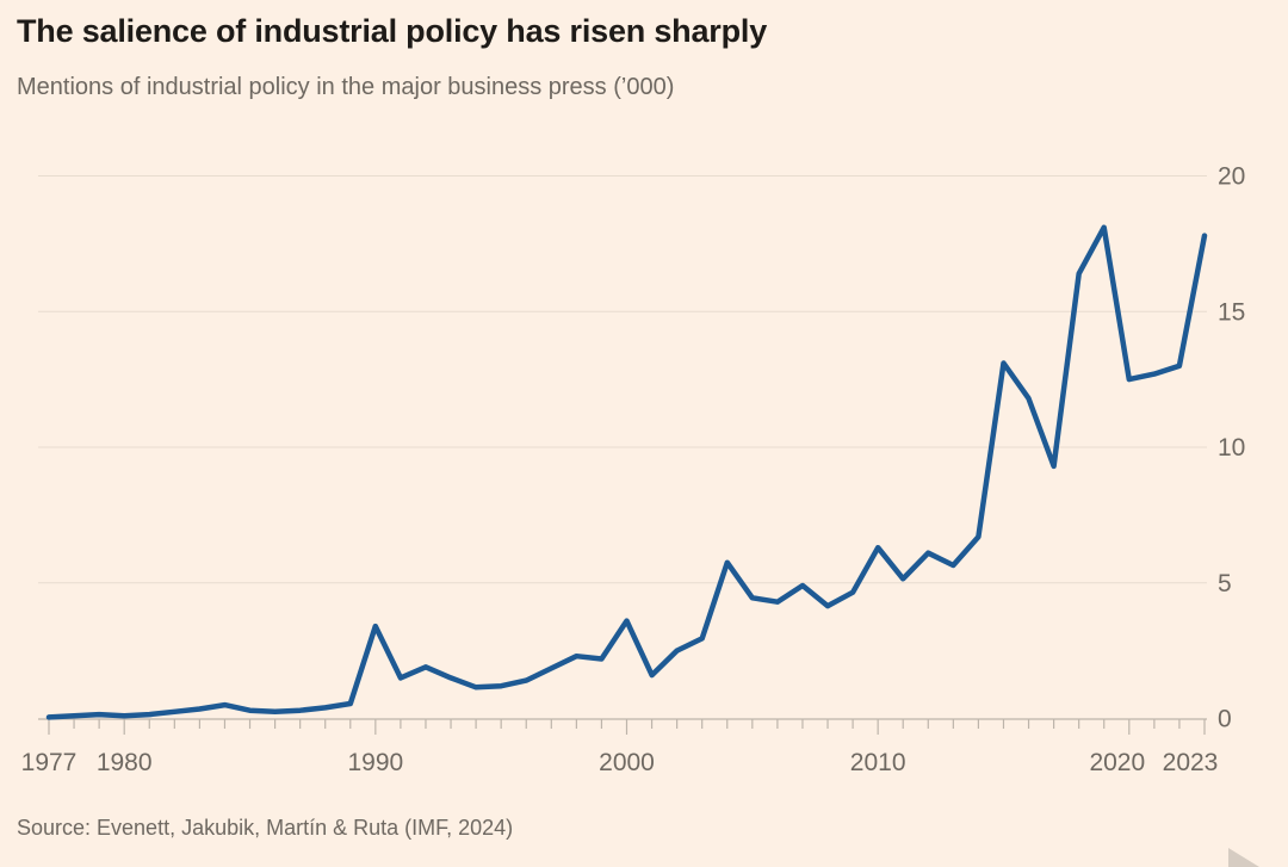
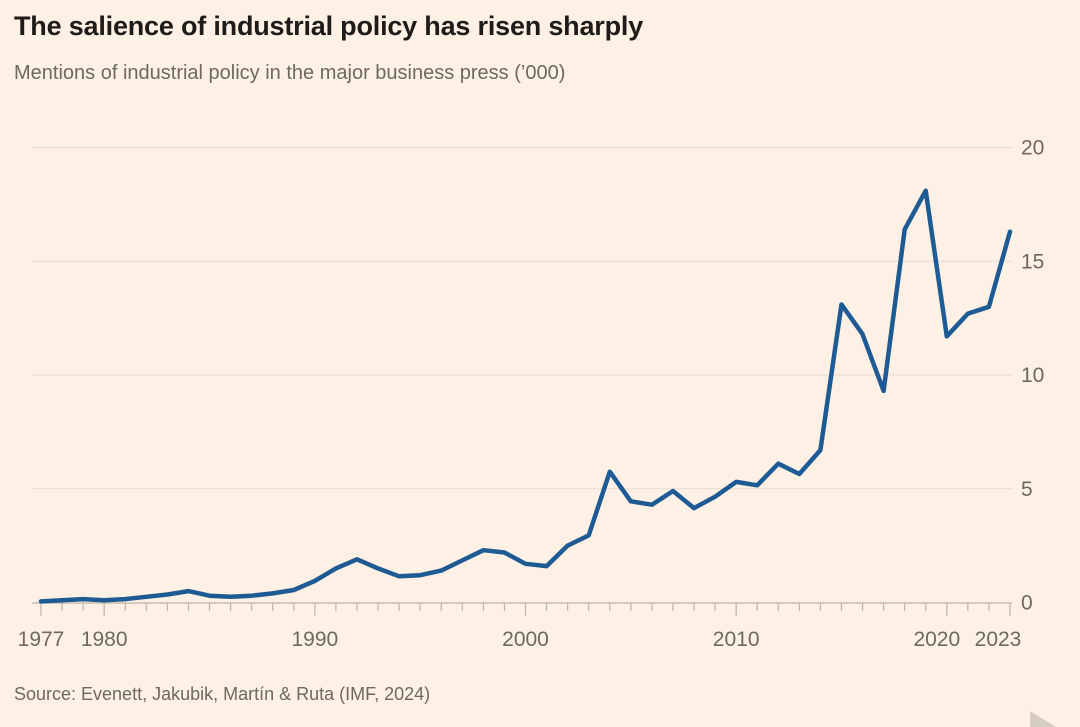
1990: 3.4 -> 0.9
2000: 3.6 -> 1.7
2010: 6.3 -> 5.3
2020: 12.5 -> 11.7
2023: 17.8 -> 16.3
